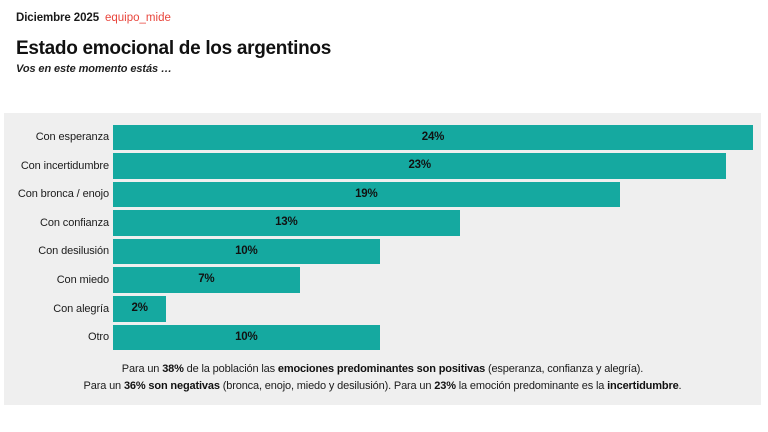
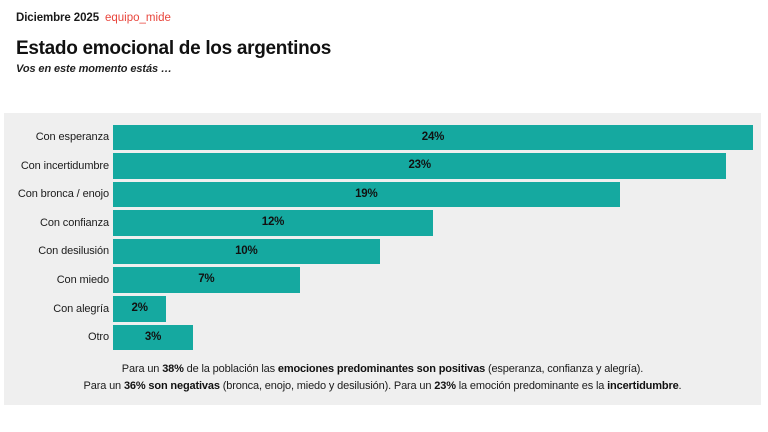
Con confianza: 13% -> 12%
Otro: 10% -> 3%
